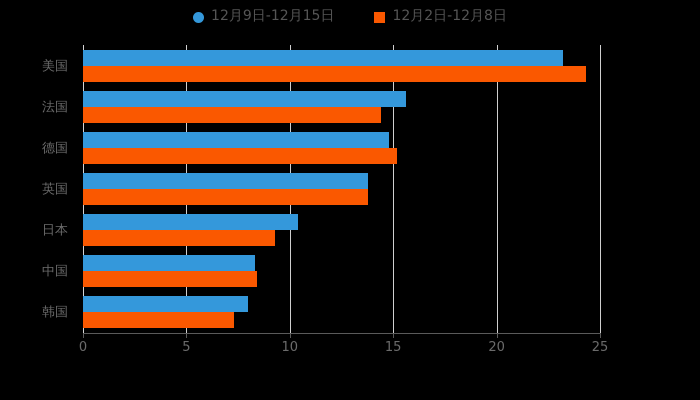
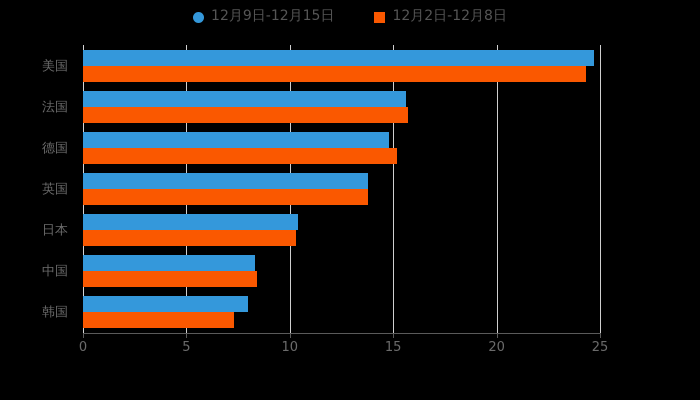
12月9日-12月15日/美国: 23.2 -> 24.7
12月2日-12月8日/法国: 14.4 -> 15.7
12月2日-12月8日/日本: 9.3 -> 10.3
